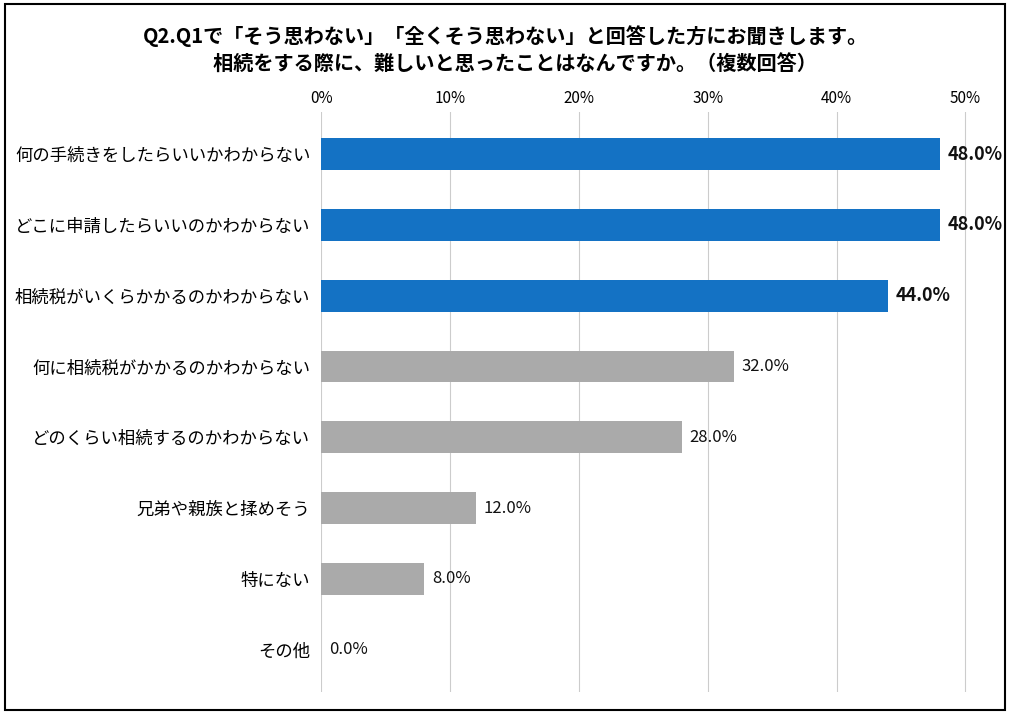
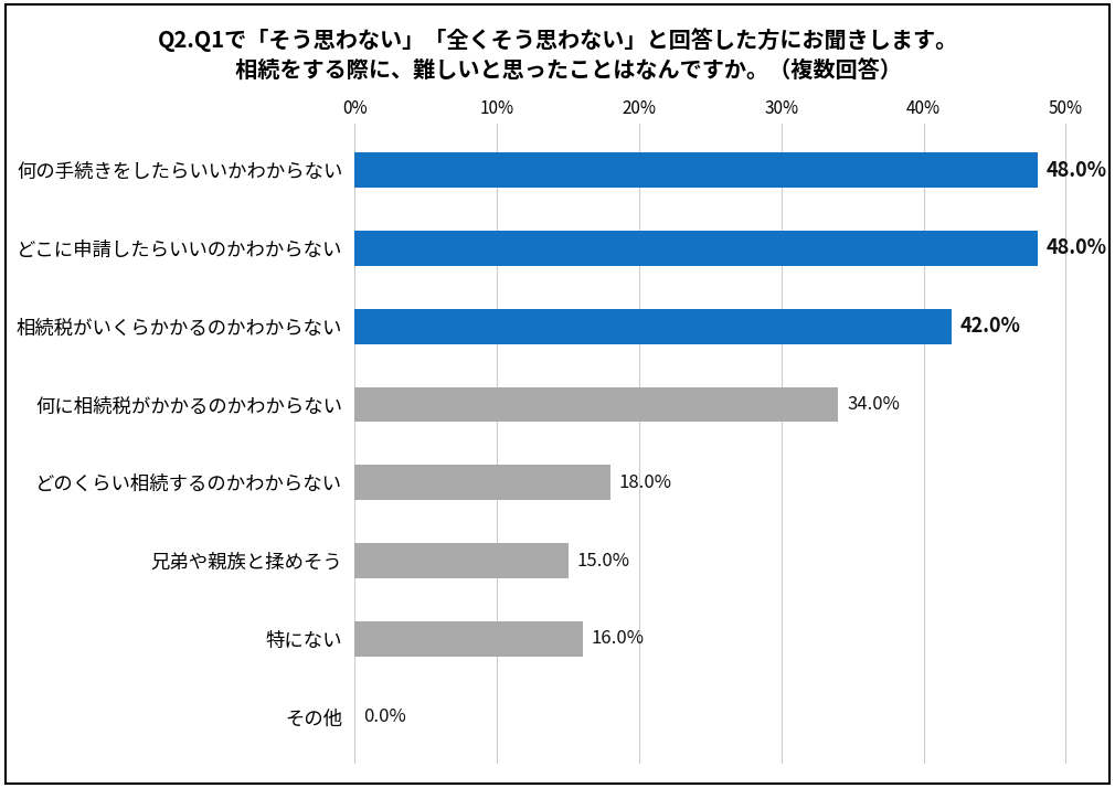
相続税がいくらかかるのかわからない: 44.0% -> 42.0%
何に相続税がかかるのかわからない: 32.0% -> 34.0%
どのくらい相続するのかわからない: 28.0% -> 18.0%
兄弟や親族と揉めそう: 12.0% -> 15.0%
特にない: 8.0% -> 16.0%
